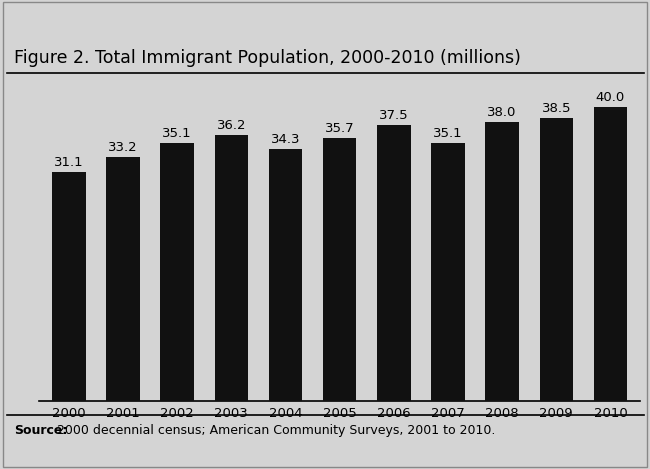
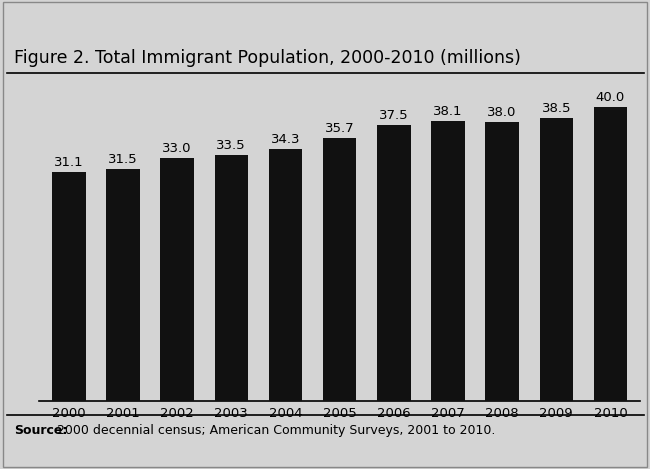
2001: 33.2 -> 31.5
2002: 35.1 -> 33.0
2003: 36.2 -> 33.5
2007: 35.1 -> 38.1
